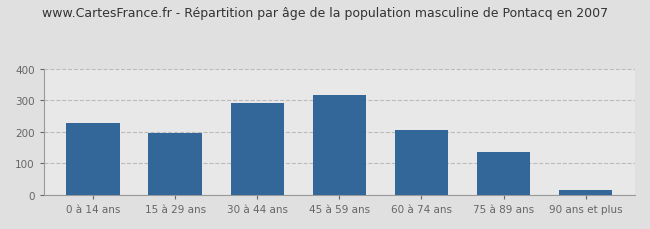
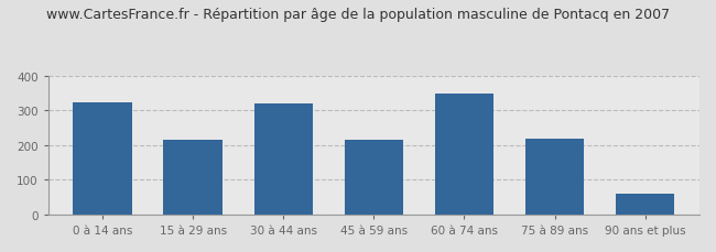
0 à 14 ans: 228 -> 325
15 à 29 ans: 197 -> 215
30 à 44 ans: 293 -> 320
45 à 59 ans: 318 -> 215
60 à 74 ans: 207 -> 350
75 à 89 ans: 136 -> 220
90 ans et plus: 17 -> 60
